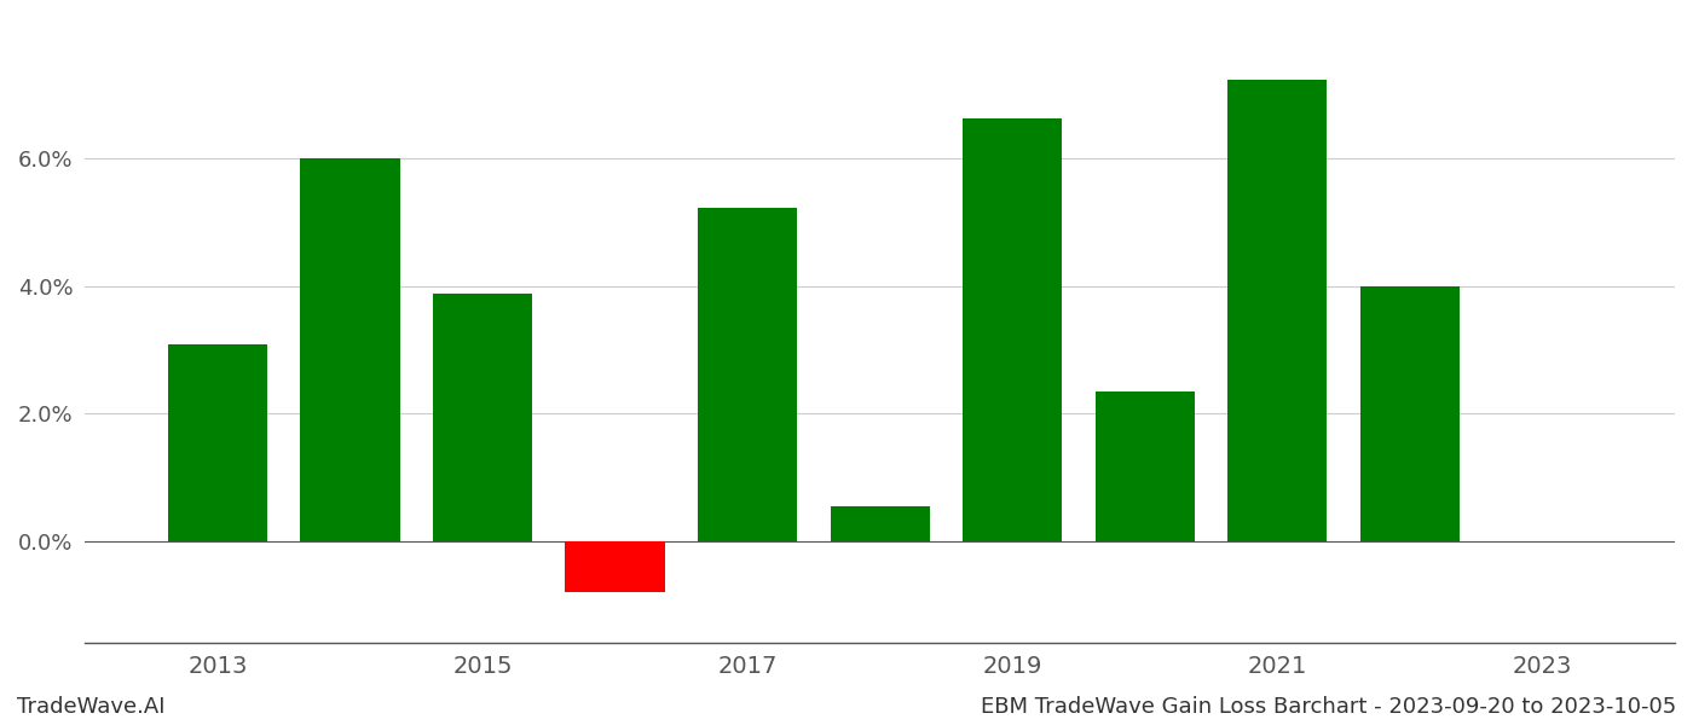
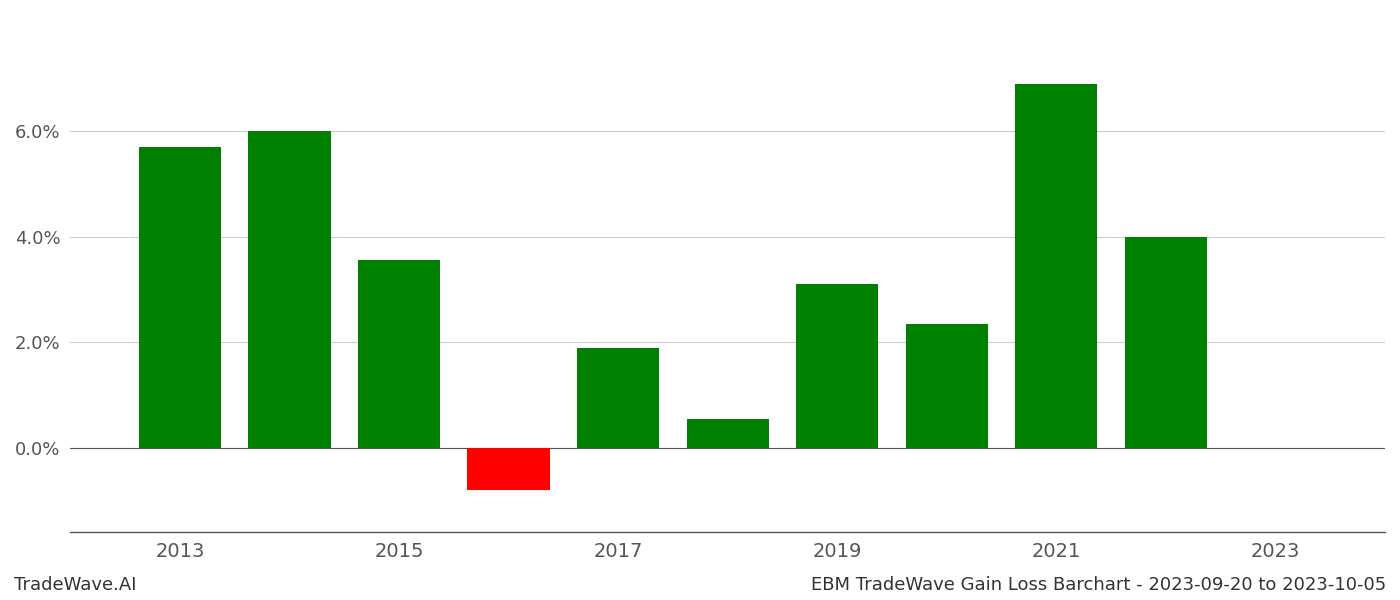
2013: 3.08% -> 5.70%
2015: 3.88% -> 3.55%
2017: 5.22% -> 1.90%
2019: 6.62% -> 3.10%
2021: 7.24% -> 6.90%
